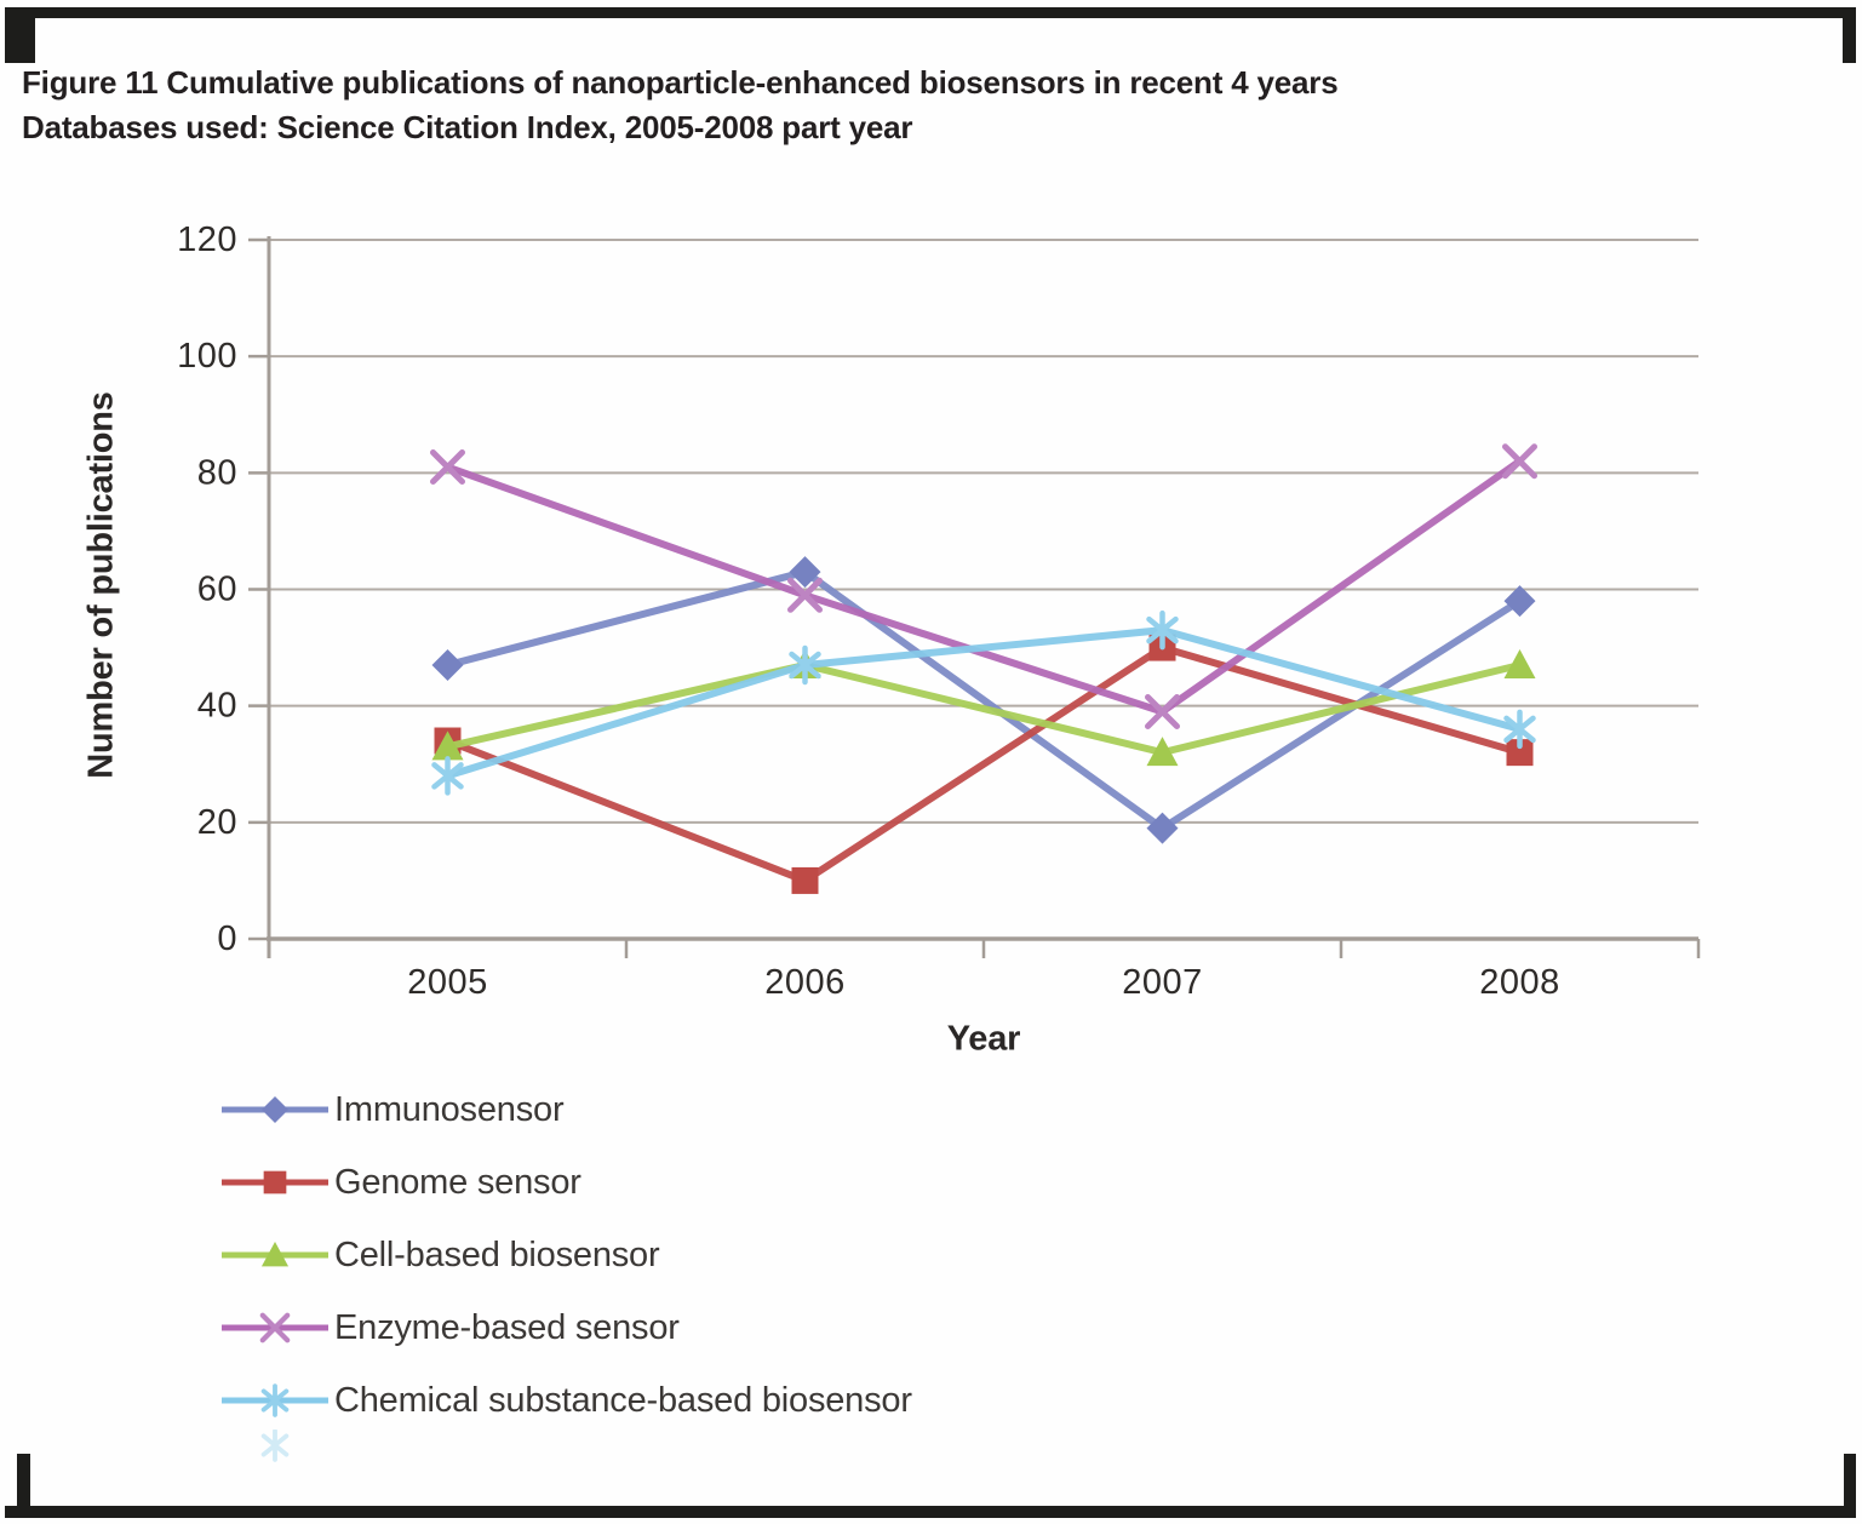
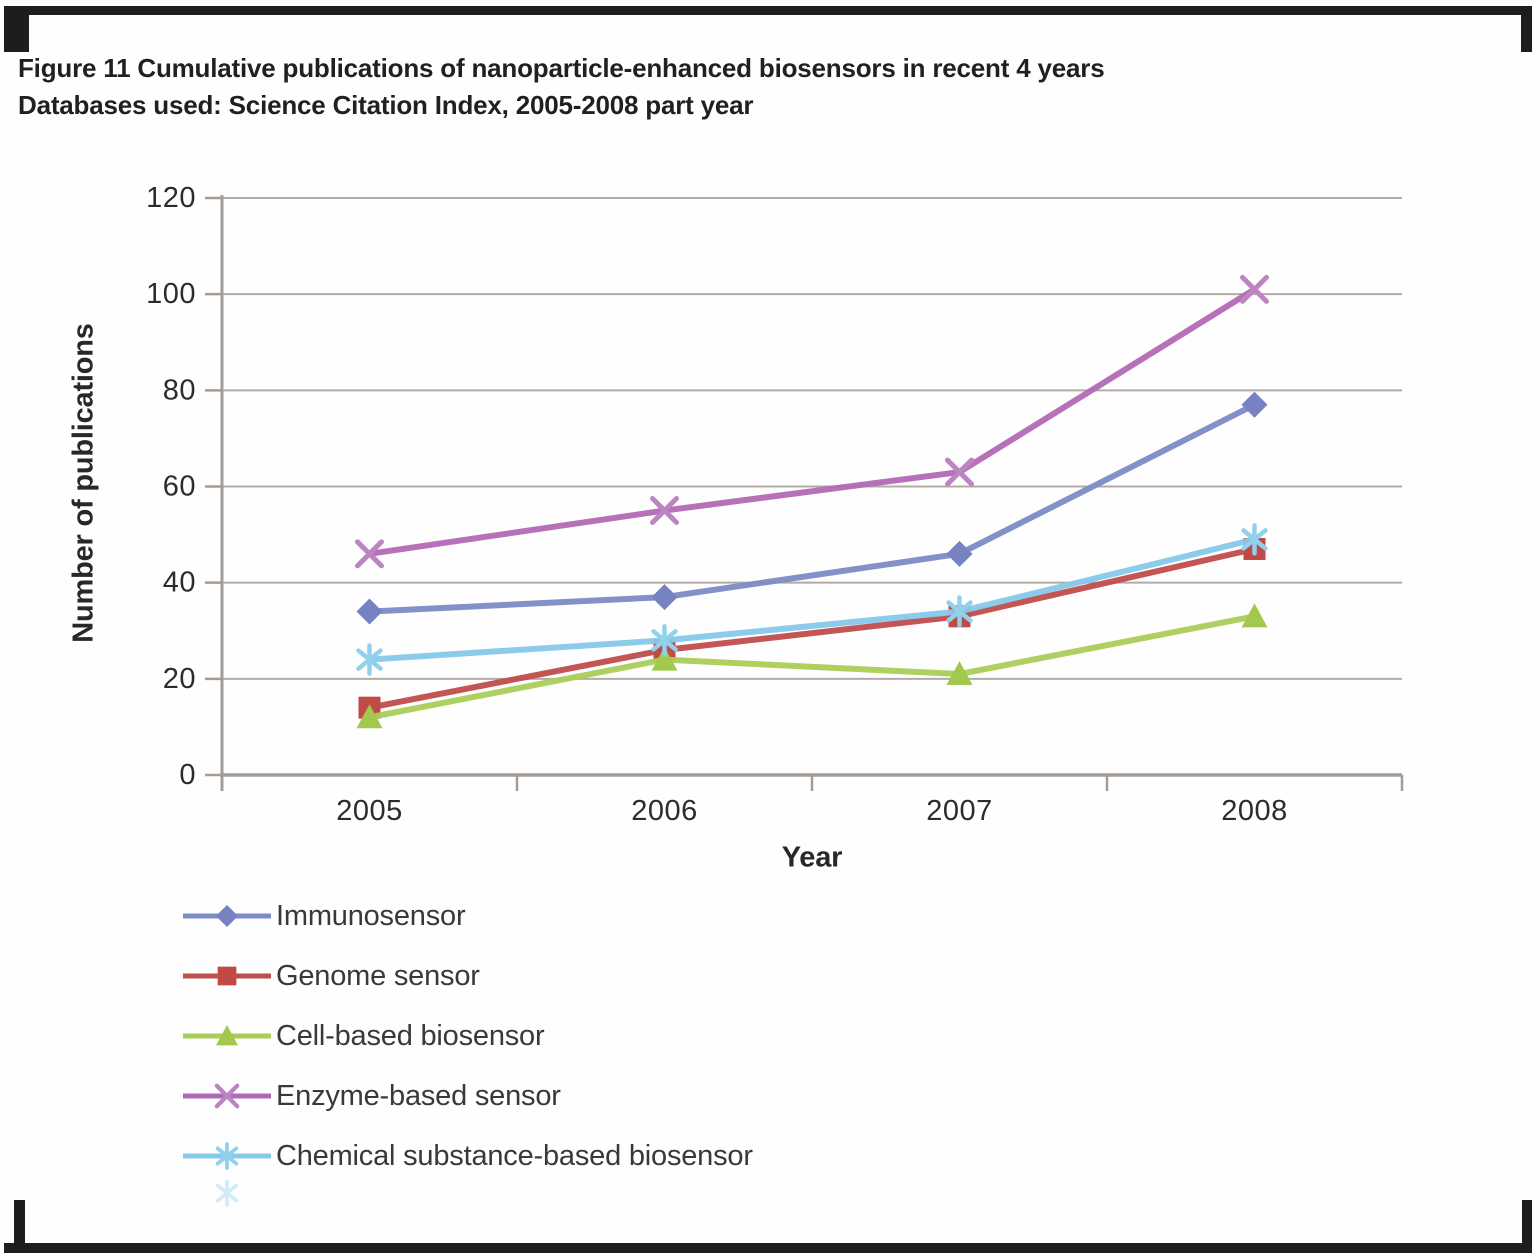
Immunosensor/2005: 47 -> 34
Genome sensor/2005: 34 -> 14
Cell-based biosensor/2005: 33 -> 12
Enzyme-based sensor/2005: 81 -> 46
Chemical substance-based biosensor/2005: 28 -> 24
Immunosensor/2006: 63 -> 37
Genome sensor/2006: 10 -> 26
Cell-based biosensor/2006: 47 -> 24
Enzyme-based sensor/2006: 59 -> 55
Chemical substance-based biosensor/2006: 47 -> 28
Immunosensor/2007: 19 -> 46
Genome sensor/2007: 50 -> 33
Cell-based biosensor/2007: 32 -> 21
Enzyme-based sensor/2007: 39 -> 63
Chemical substance-based biosensor/2007: 53 -> 34
Immunosensor/2008: 58 -> 77
Genome sensor/2008: 32 -> 47
Cell-based biosensor/2008: 47 -> 33
Enzyme-based sensor/2008: 82 -> 101
Chemical substance-based biosensor/2008: 36 -> 49
